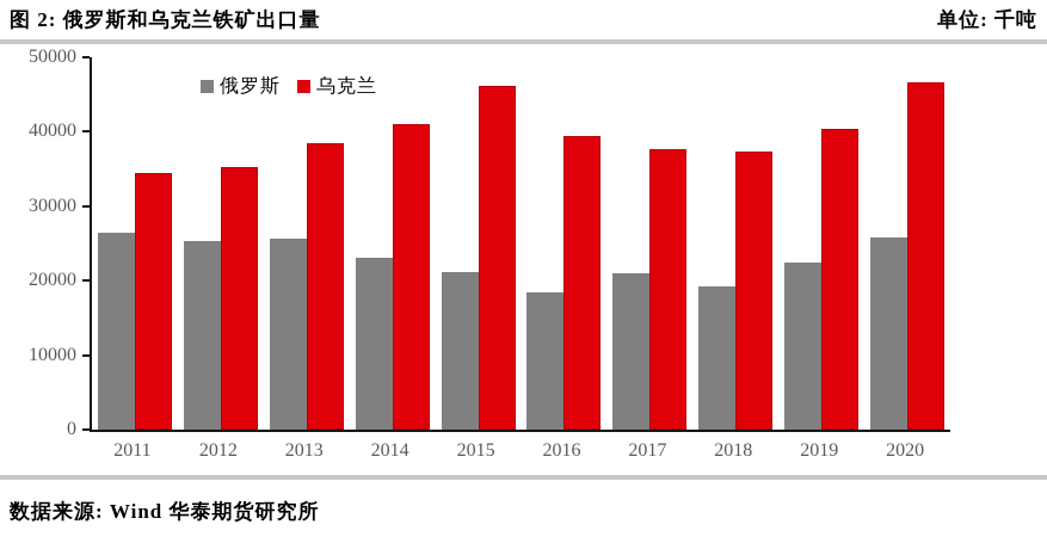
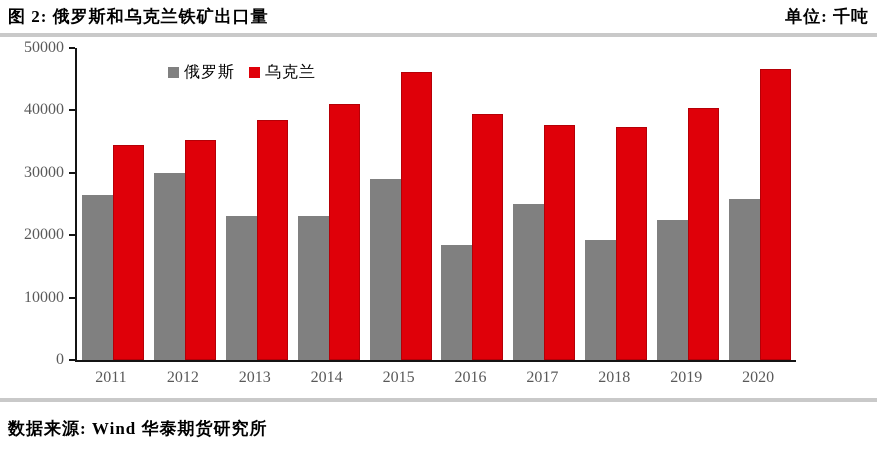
俄罗斯/2012: 25000 -> 30000
俄罗斯/2013: 26000 -> 23000
俄罗斯/2015: 21000 -> 29000
俄罗斯/2017: 21000 -> 25000
